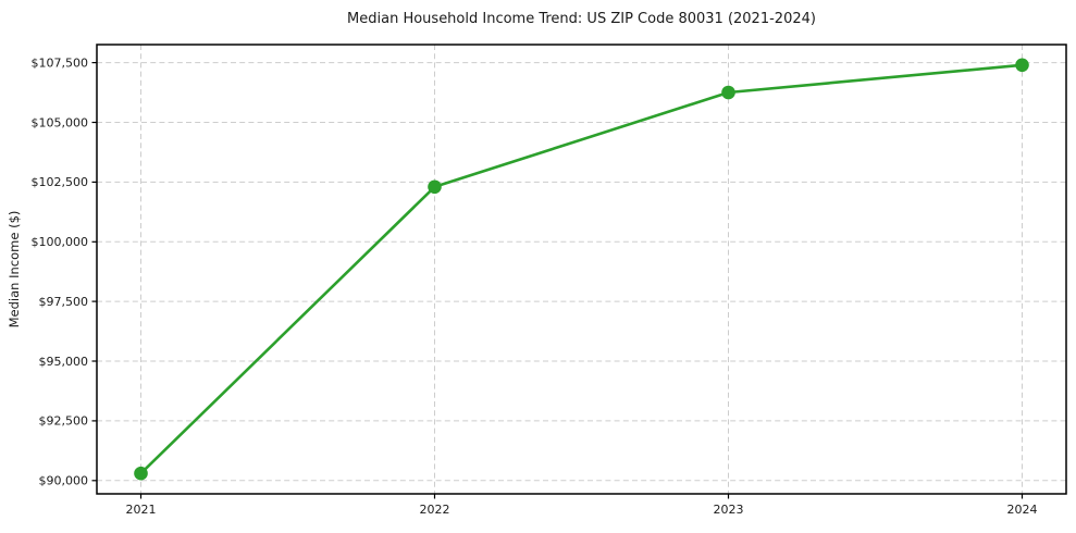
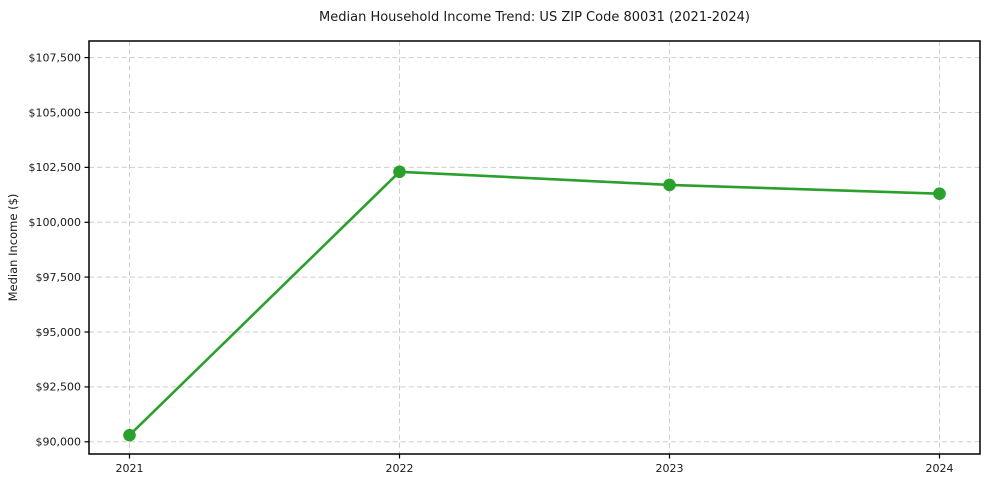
2023: $106200 -> $101700
2024: $107400 -> $101300
